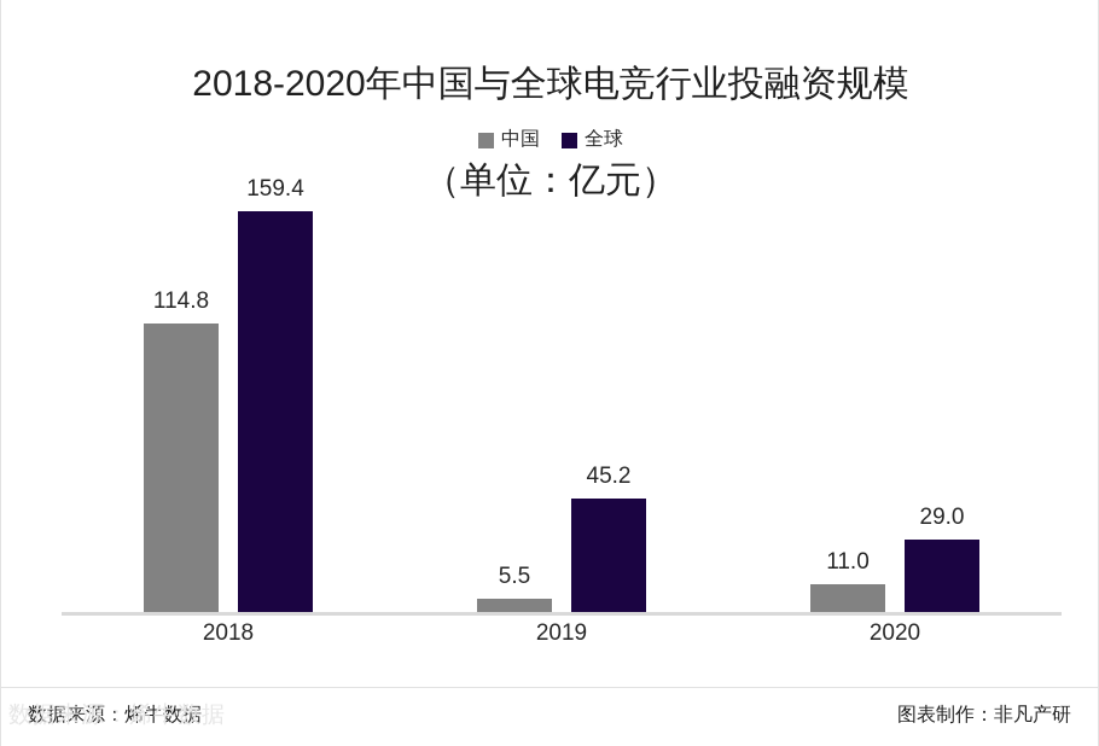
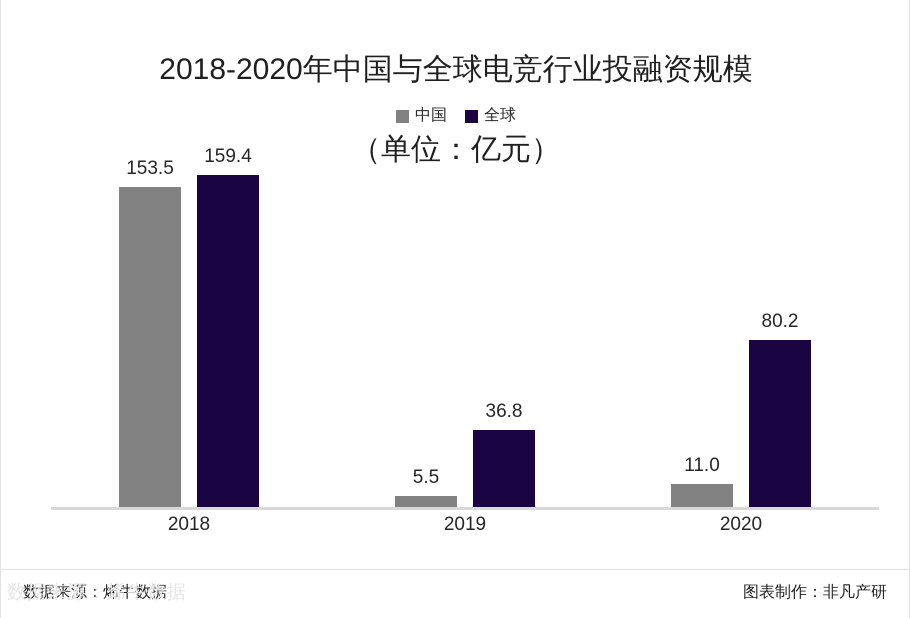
中国/2018: 114.8 -> 153.5
全球/2019: 45.2 -> 36.8
全球/2020: 29.0 -> 80.2
